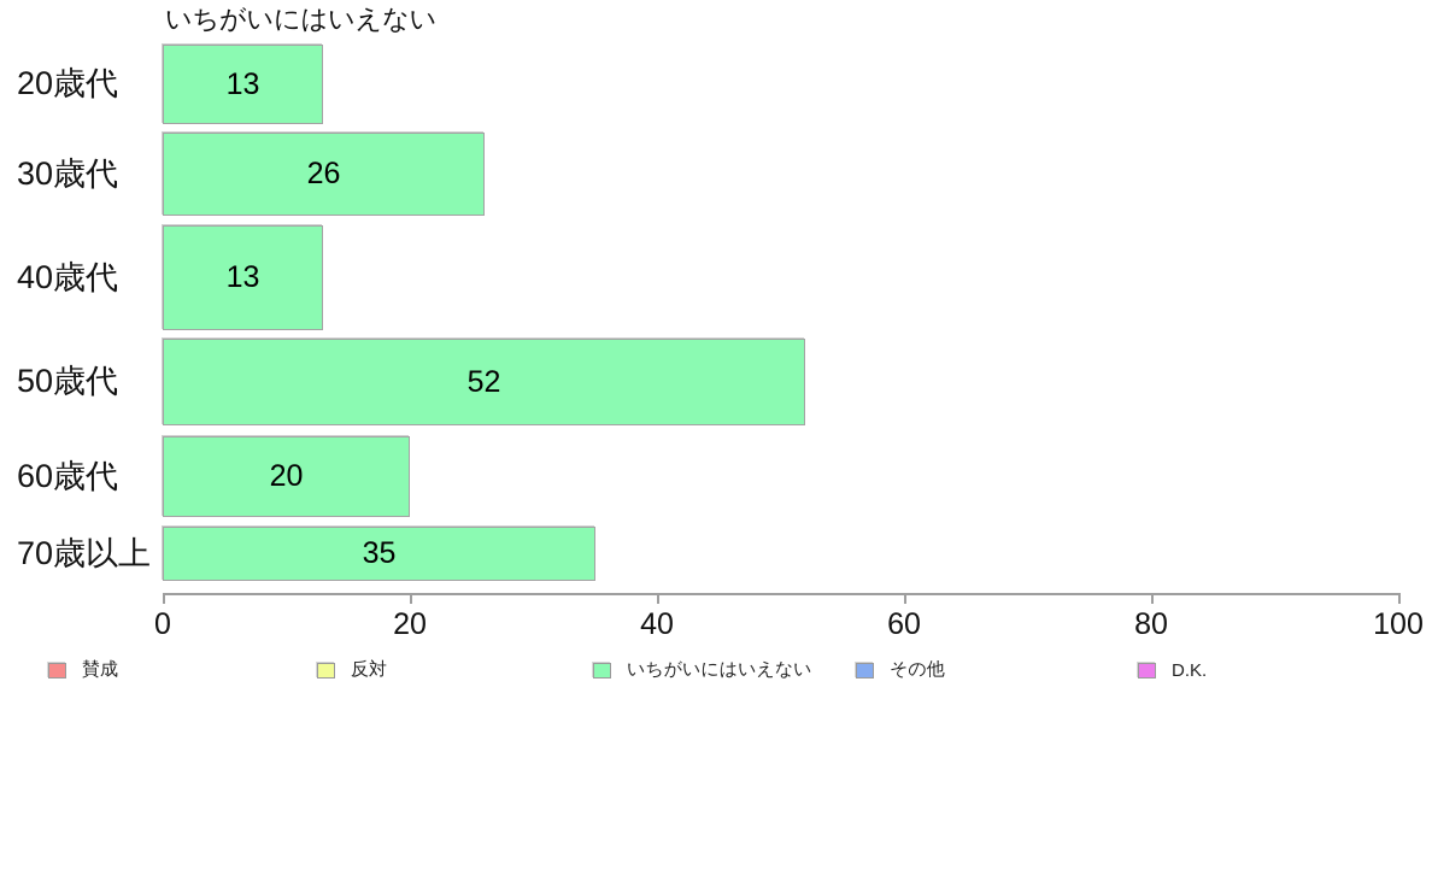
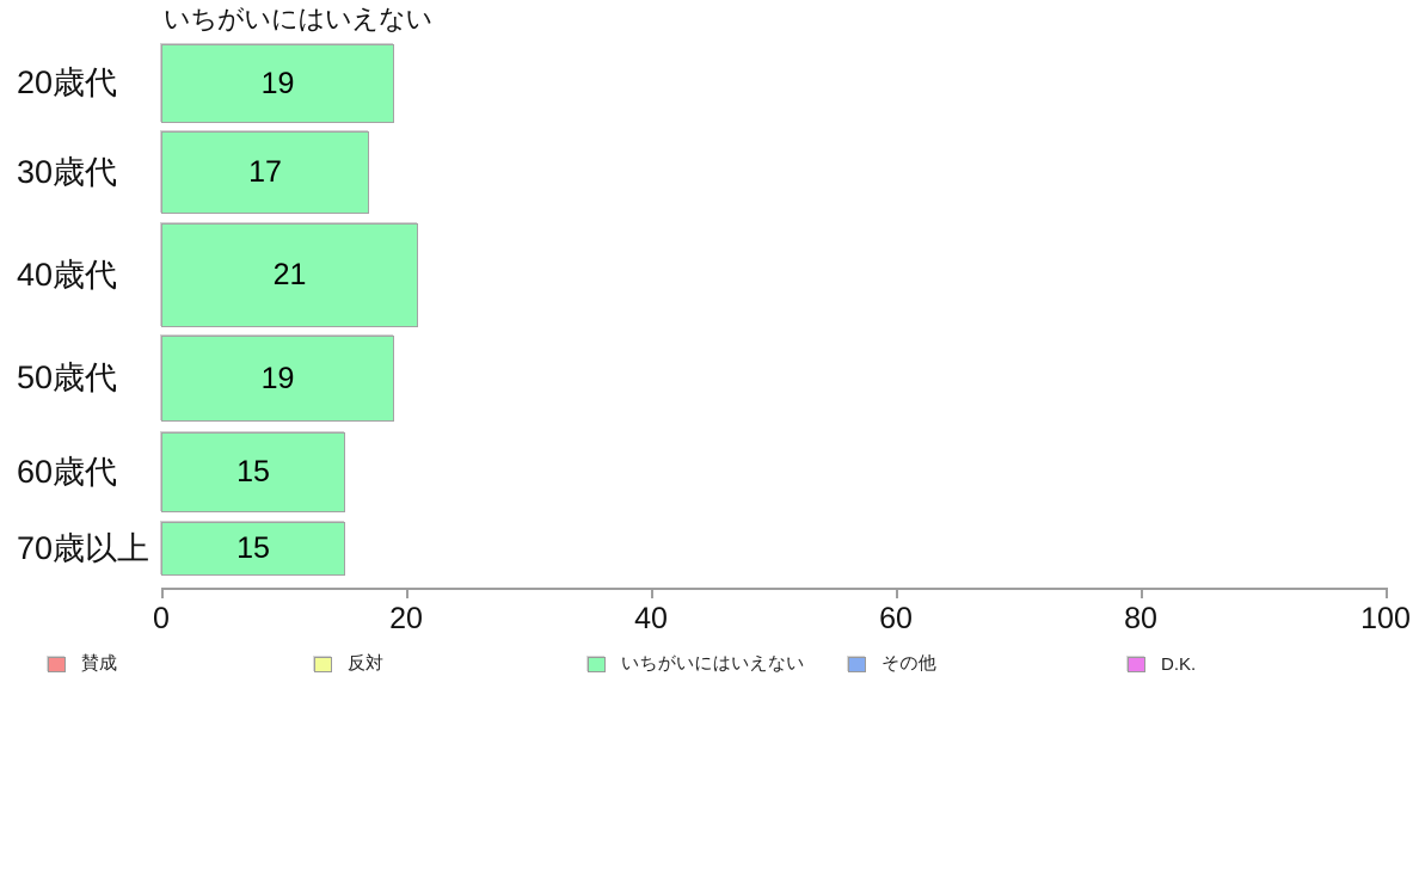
20歳代: 13 -> 19
30歳代: 26 -> 17
40歳代: 13 -> 21
50歳代: 52 -> 19
60歳代: 20 -> 15
70歳以上: 35 -> 15
